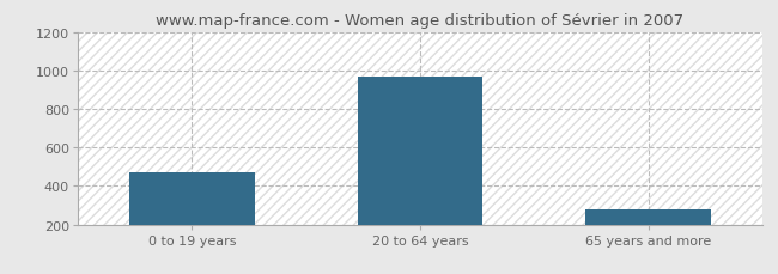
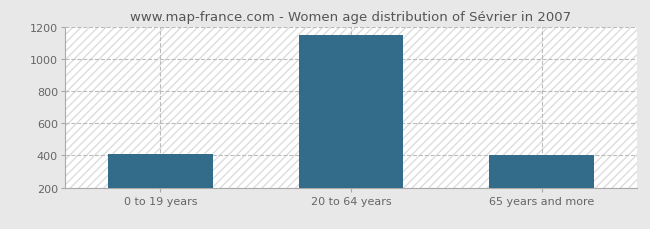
0 to 19 years: 470 -> 410
20 to 64 years: 970 -> 1150
65 years and more: 280 -> 400
